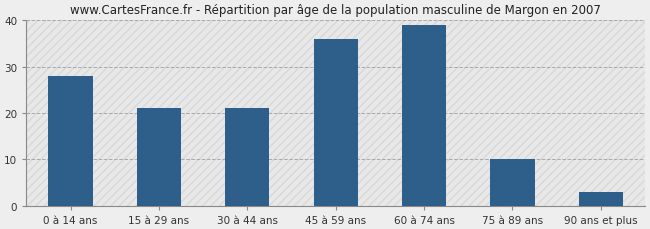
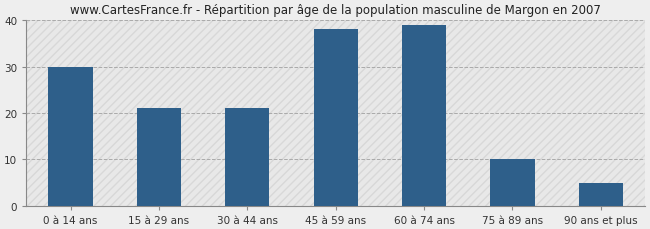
0 à 14 ans: 28 -> 30
45 à 59 ans: 36 -> 38
90 ans et plus: 3 -> 5
